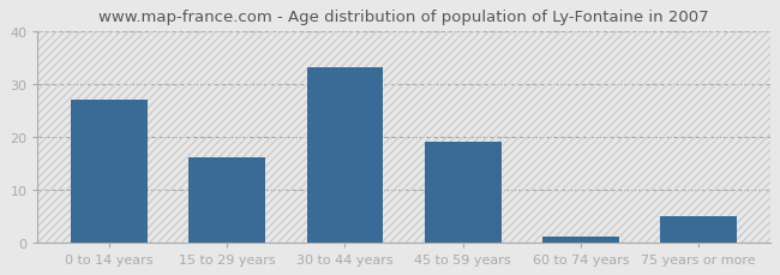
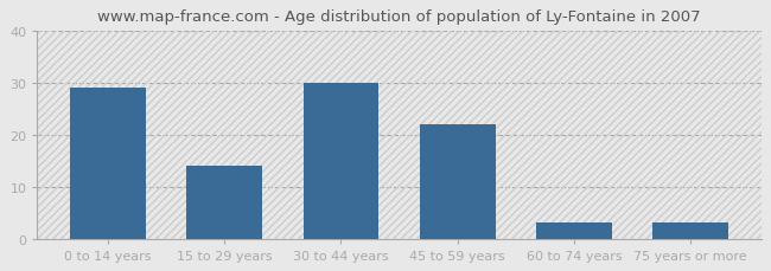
0 to 14 years: 27 -> 29
15 to 29 years: 16 -> 14
30 to 44 years: 33 -> 30
45 to 59 years: 19 -> 22
60 to 74 years: 1 -> 3
75 years or more: 5 -> 3
